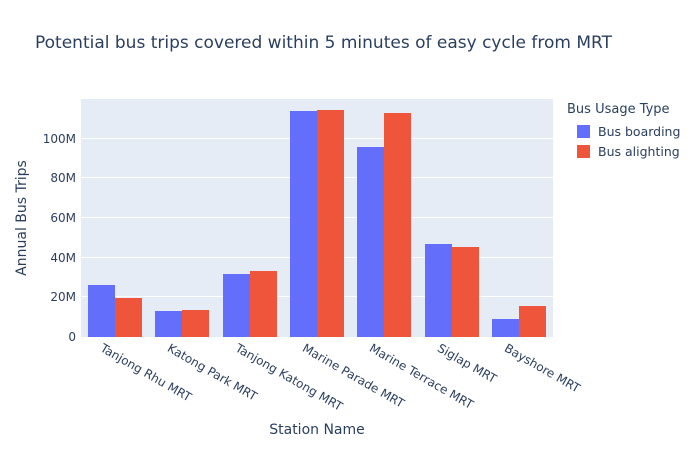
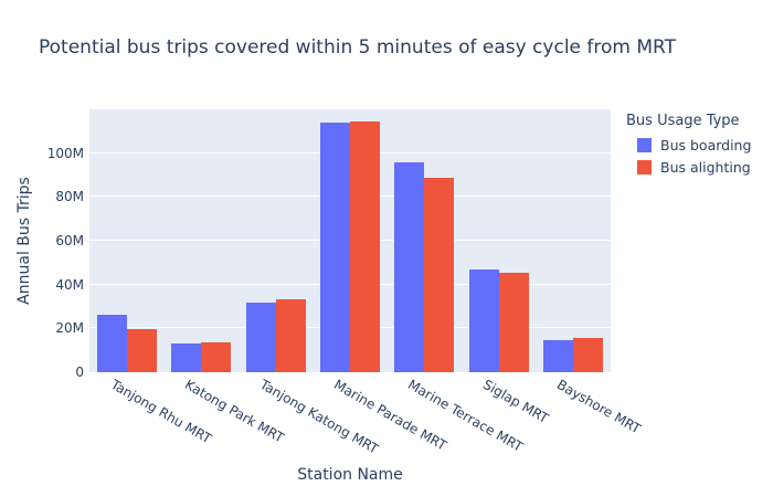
Bus alighting/Marine Terrace MRT: 113M -> 88M
Bus boarding/Bayshore MRT: 9M -> 15M
